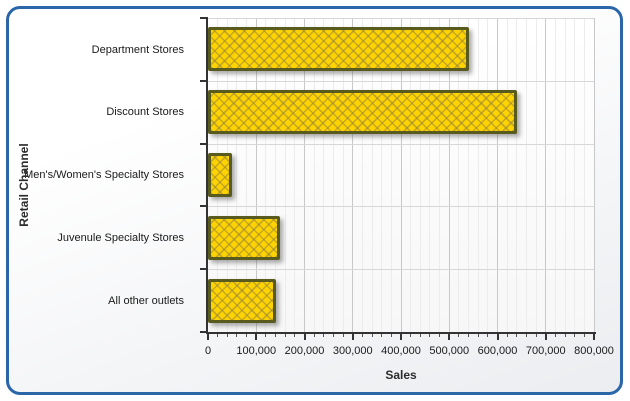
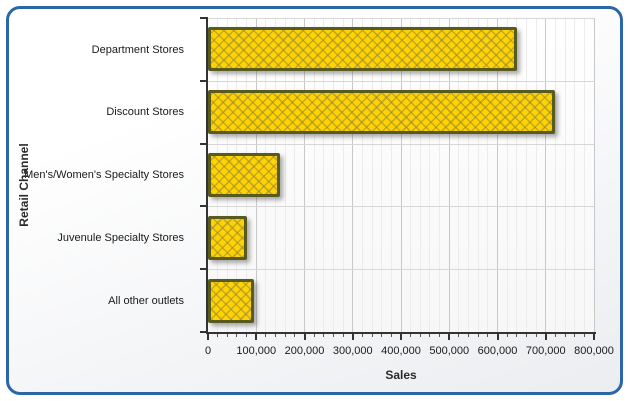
Department Stores: 540000 -> 640000
Discount Stores: 640000 -> 720000
Men's/Women's Specialty Stores: 50000 -> 150000
Juvenule Specialty Stores: 150000 -> 80000
All other outlets: 140000 -> 100000
